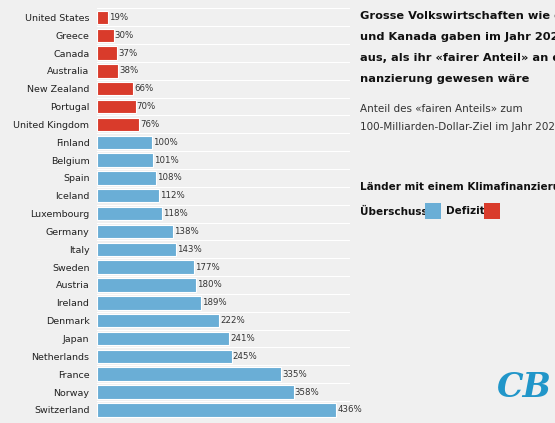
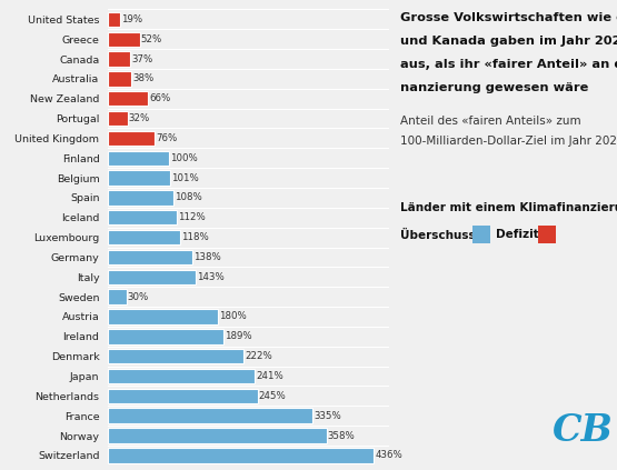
Greece: 30% -> 52%
Portugal: 70% -> 32%
Sweden: 177% -> 30%
